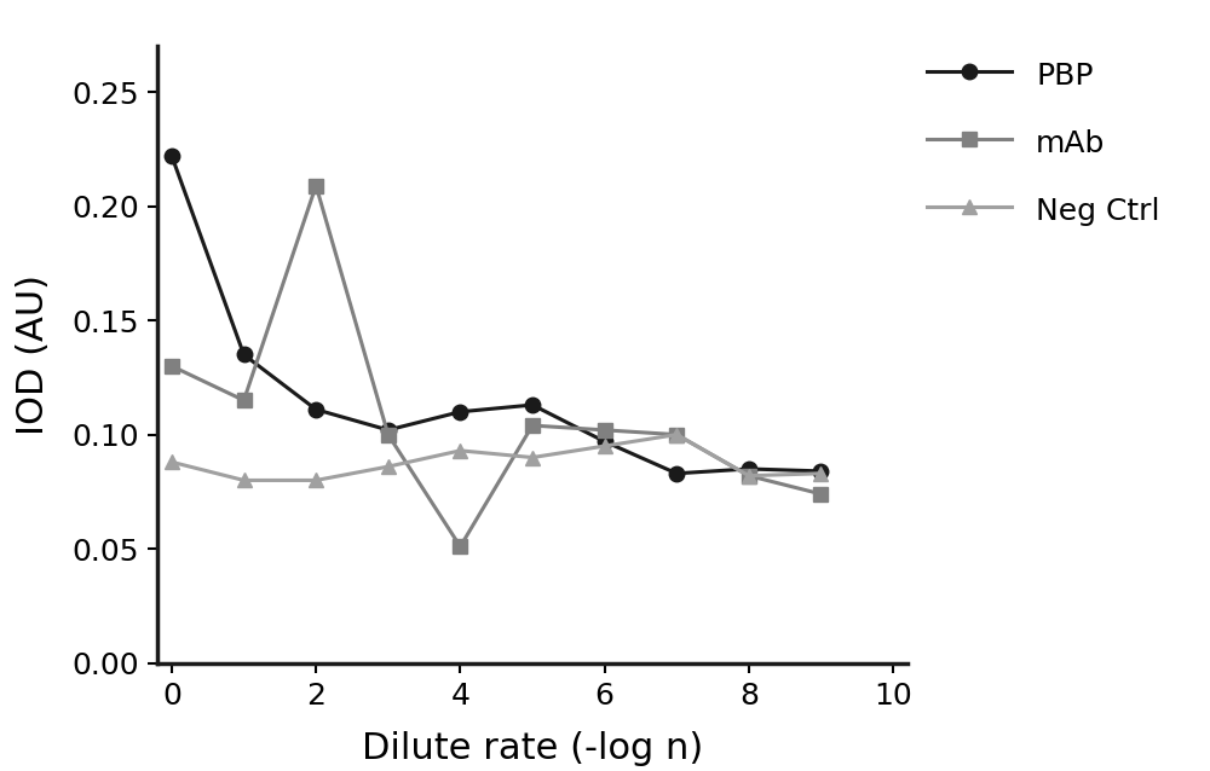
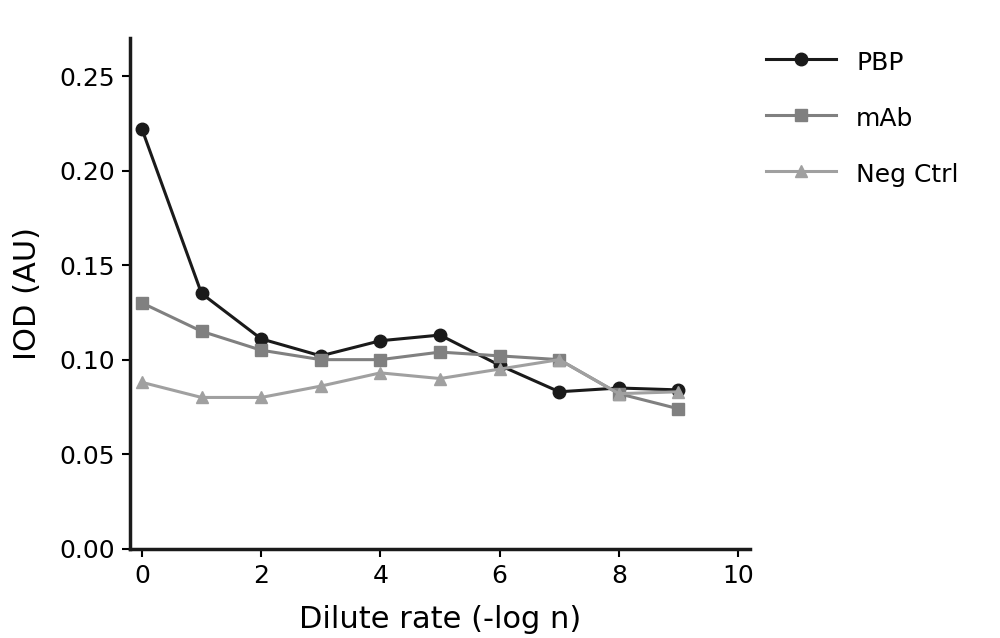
mAb/2: 0.209 -> 0.105
mAb/4: 0.051 -> 0.100
